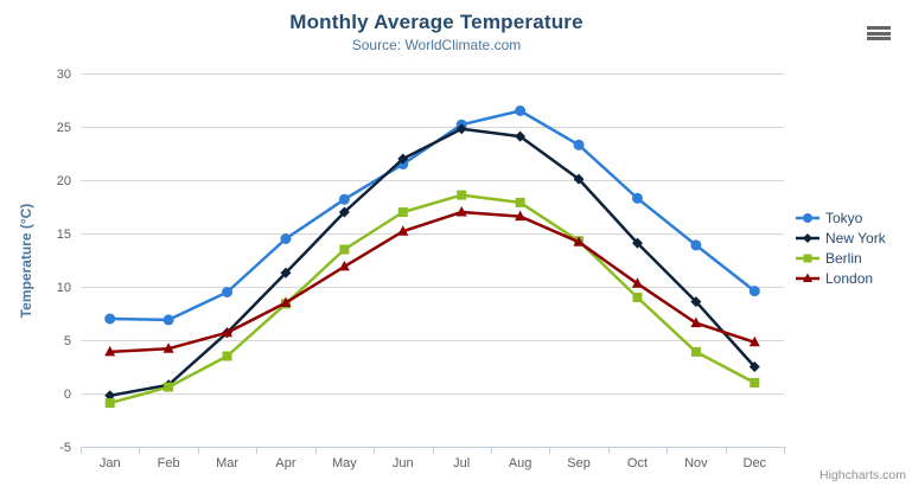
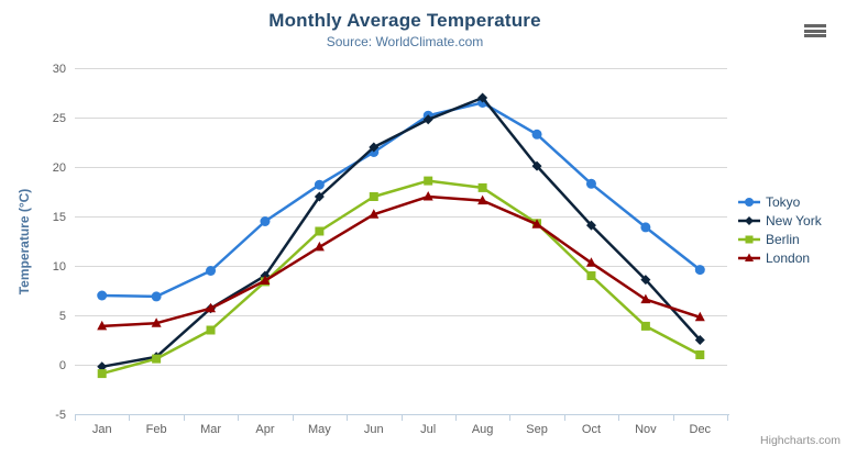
New York/Apr: 11 -> 9
New York/Aug: 24 -> 27
